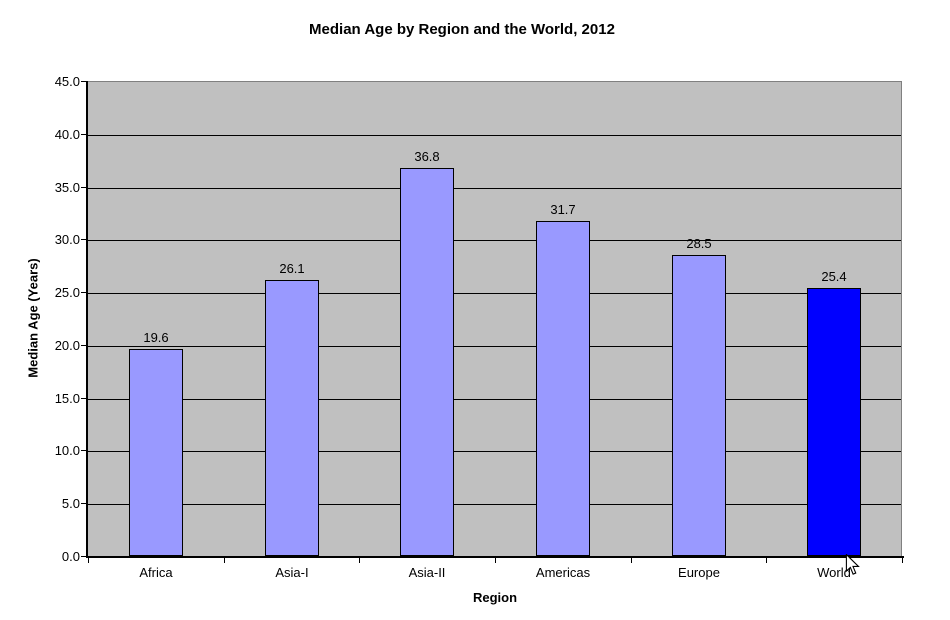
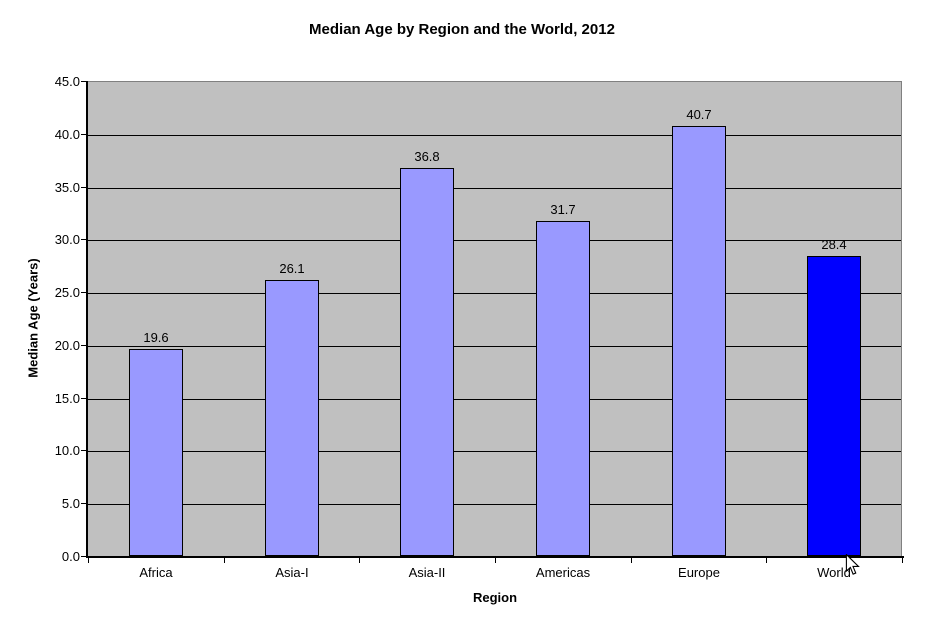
Europe: 28.5 -> 40.7
World: 25.4 -> 28.4
